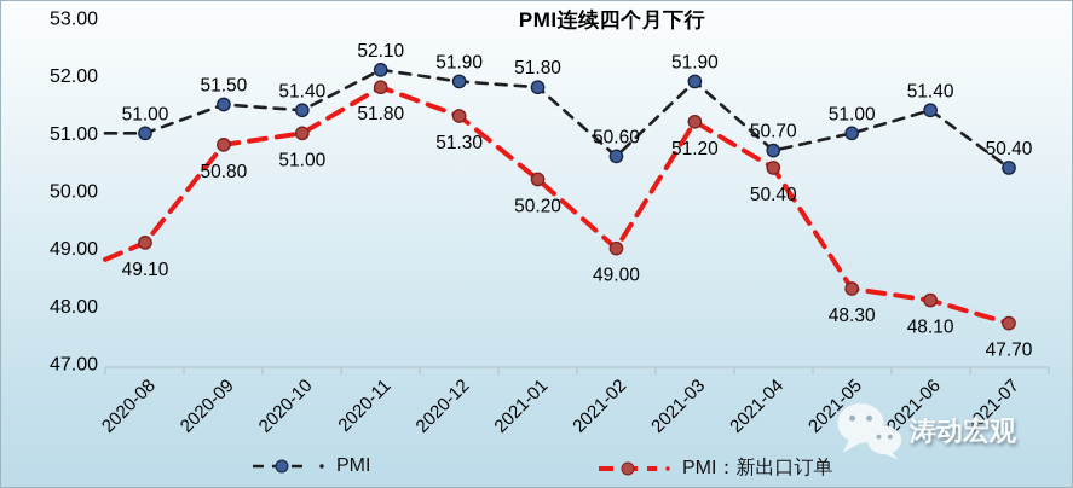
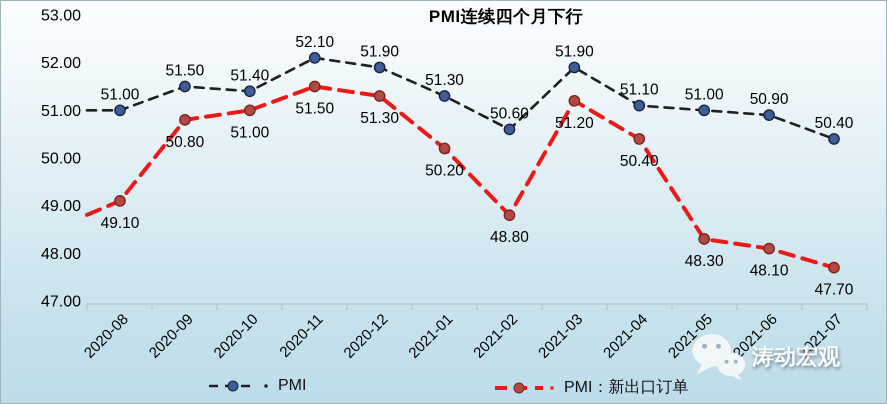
PMI：新出口订单/2020-11: 51.80 -> 51.50
PMI/2021-01: 51.80 -> 51.30
PMI：新出口订单/2021-02: 49.00 -> 48.80
PMI/2021-04: 50.70 -> 51.10
PMI/2021-06: 51.40 -> 50.90
